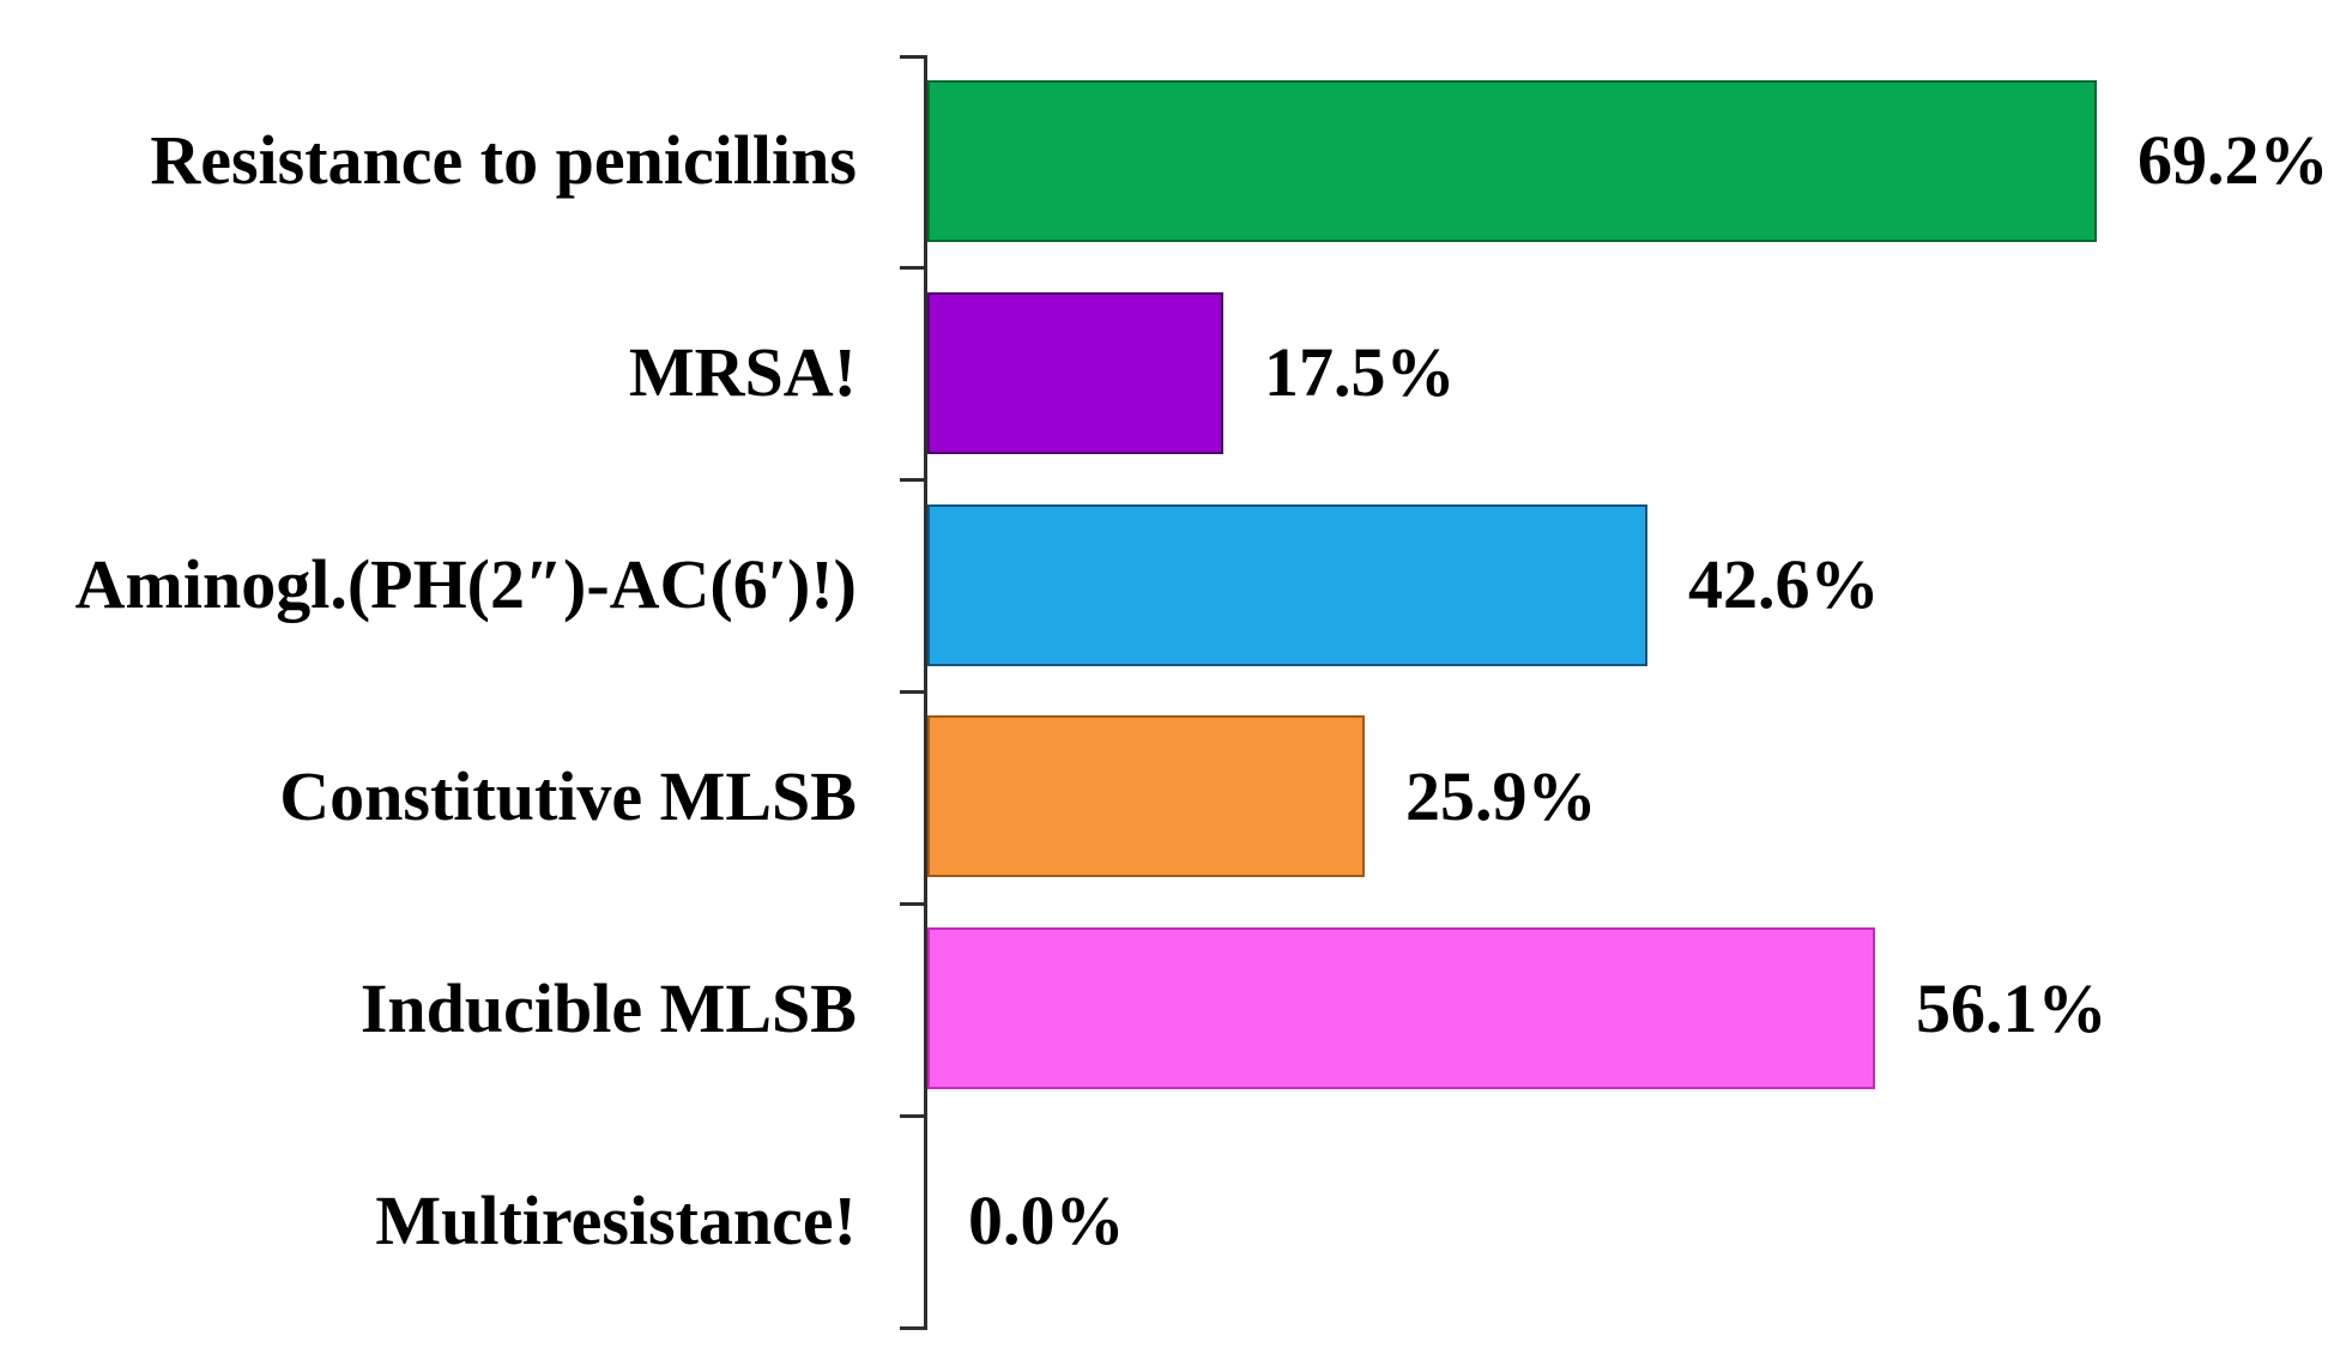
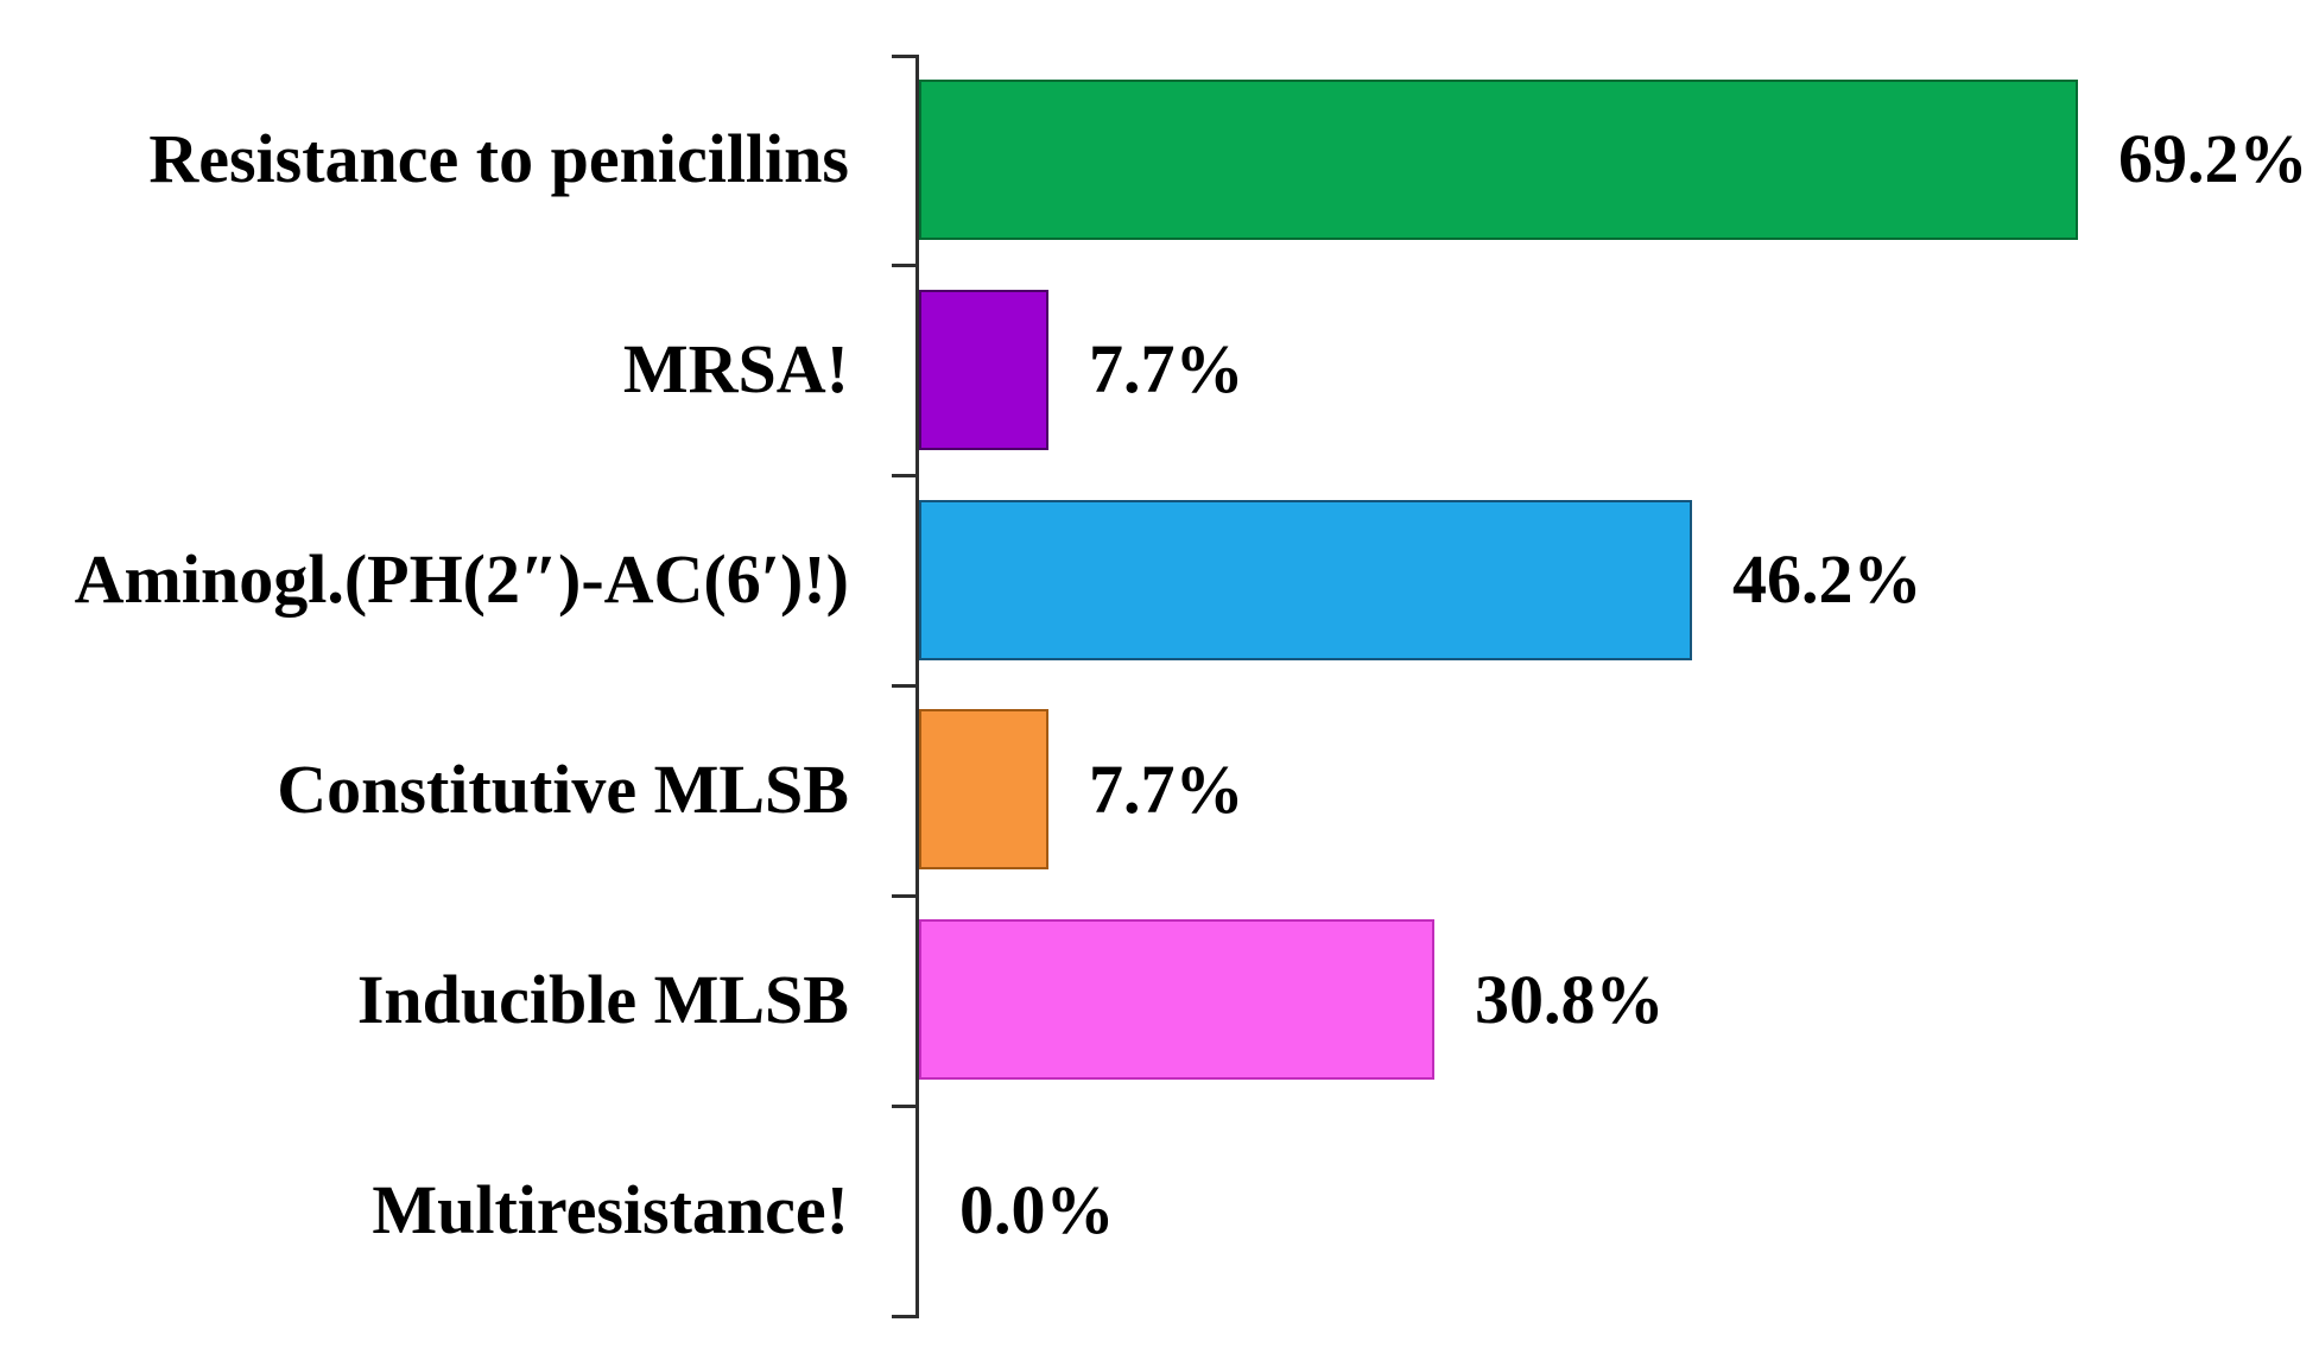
MRSA!: 17.5% -> 7.7%
Aminogl.(PH(2″)-AC(6′)!): 42.6% -> 46.2%
Constitutive MLSB: 25.9% -> 7.7%
Inducible MLSB: 56.1% -> 30.8%
